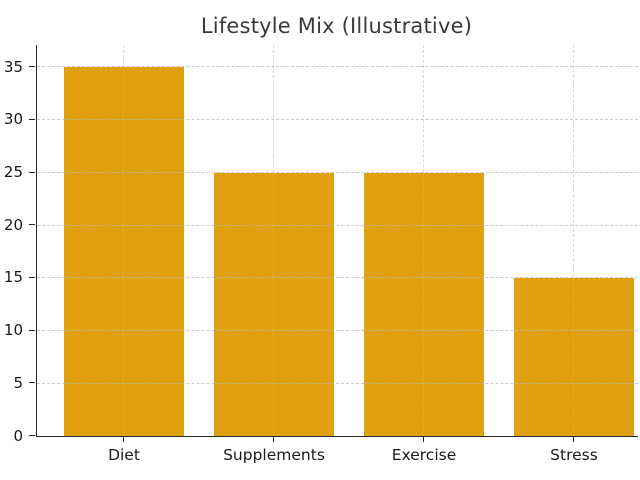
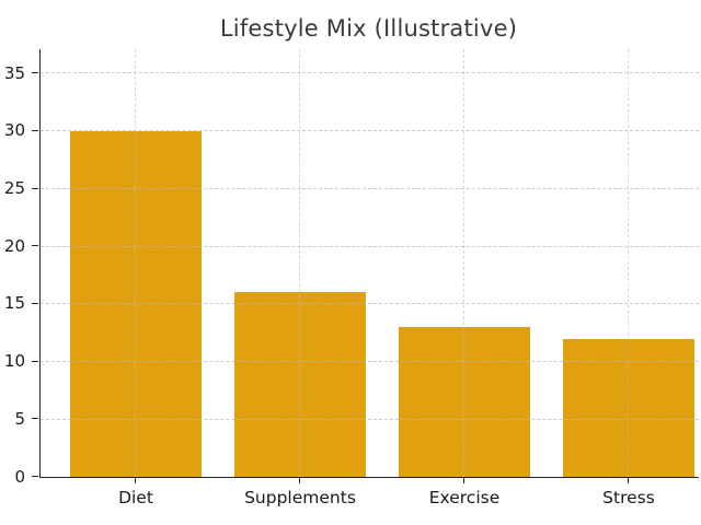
Diet: 35 -> 30
Supplements: 25 -> 16
Exercise: 25 -> 13
Stress: 15 -> 12
